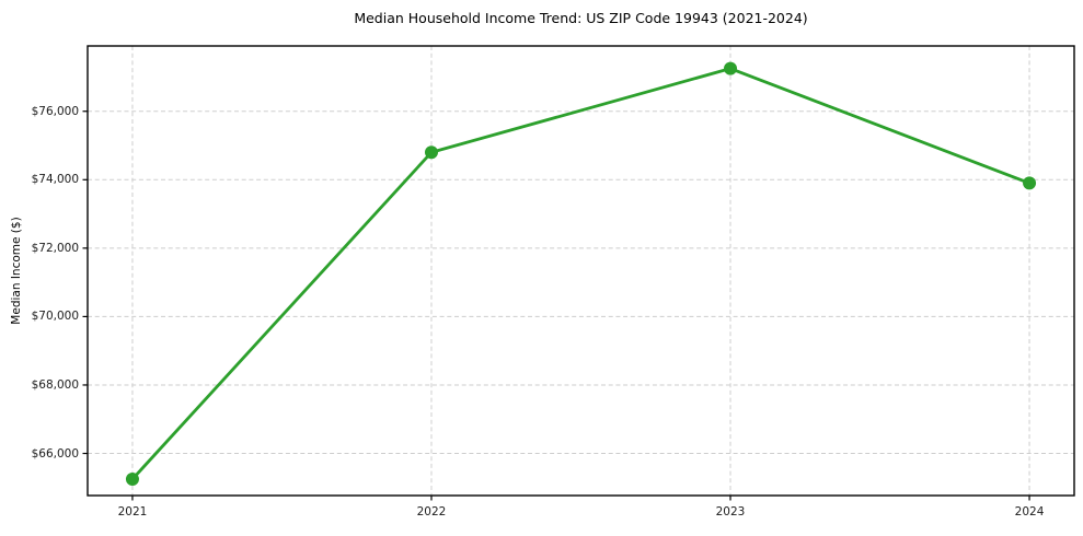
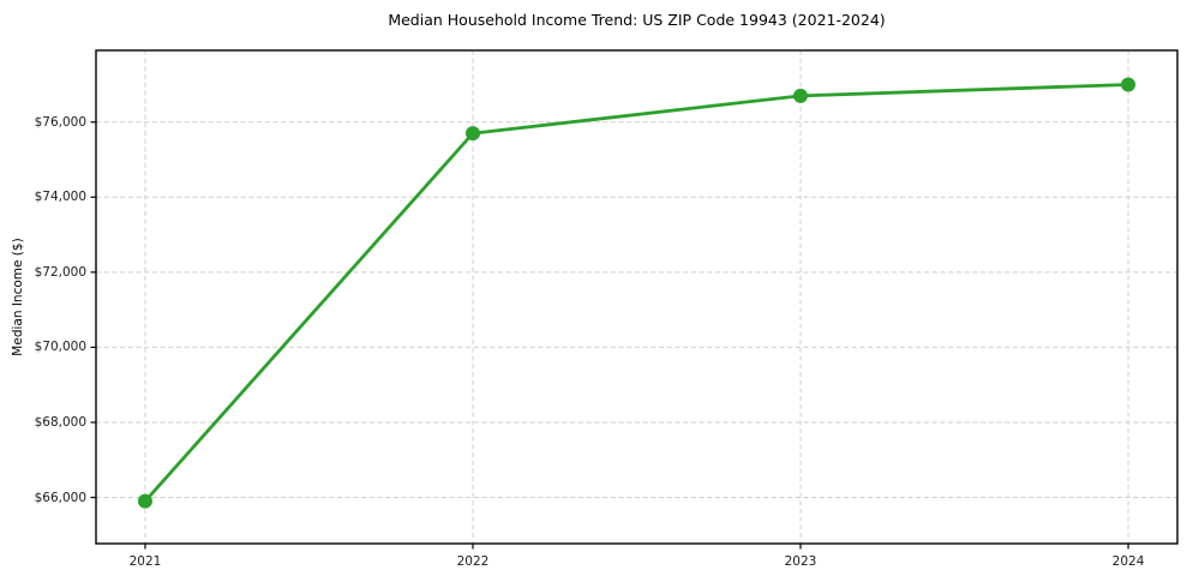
2021: $65200 -> $65900
2022: $74800 -> $75700
2023: $77200 -> $76700
2024: $73900 -> $77000
